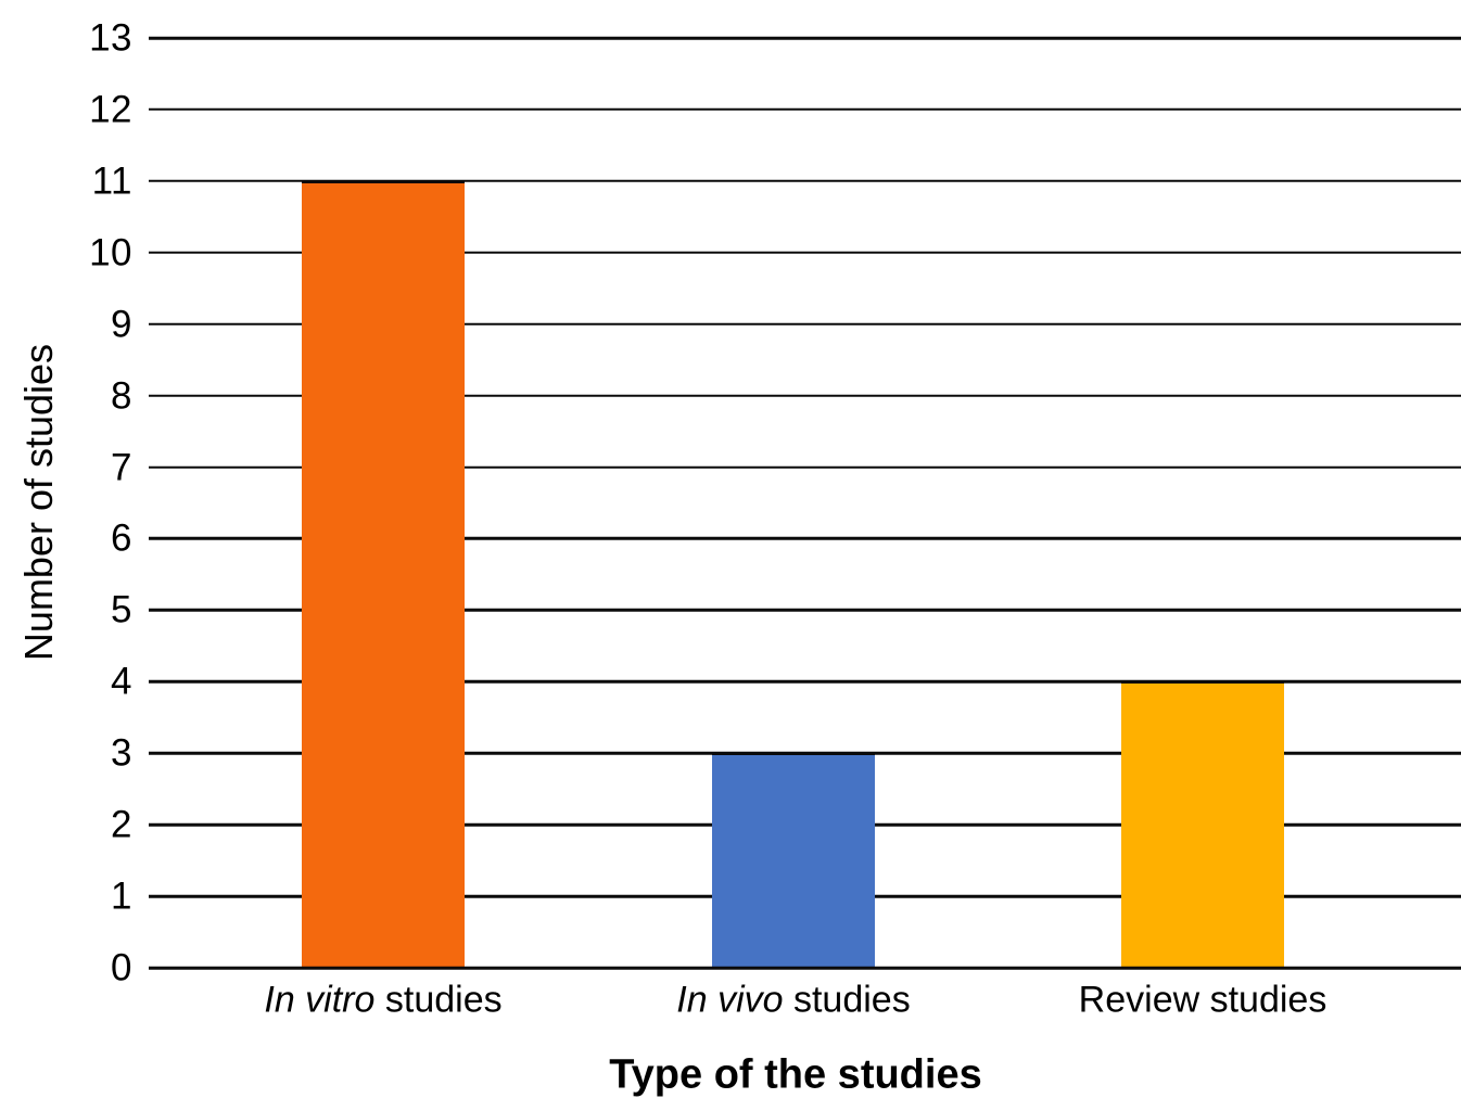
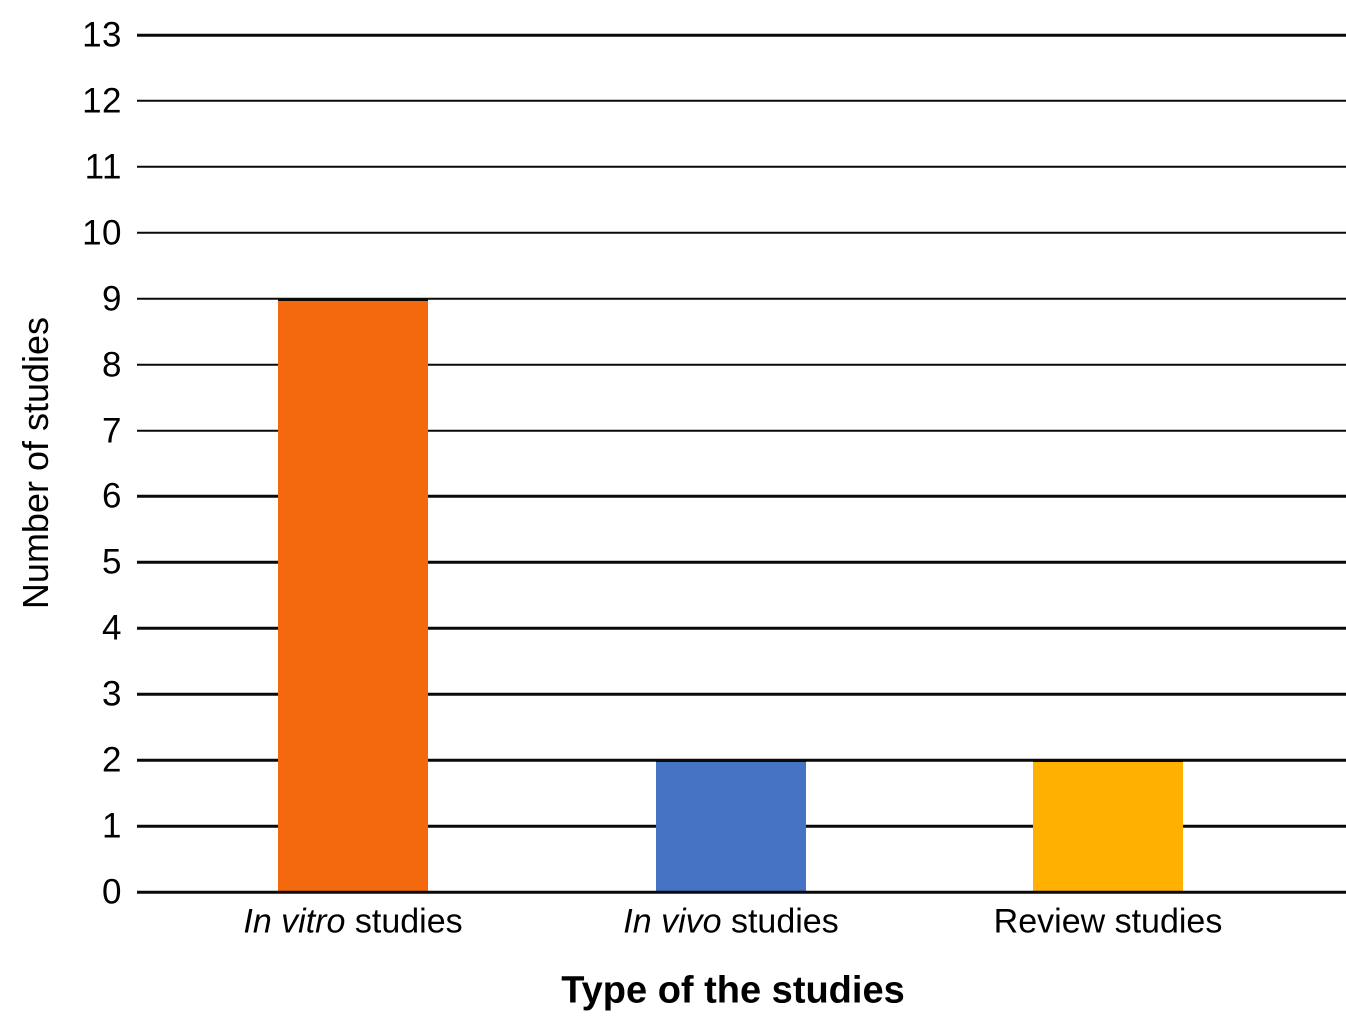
In vitro studies: 11 -> 9
In vivo studies: 3 -> 2
Review studies: 4 -> 2
